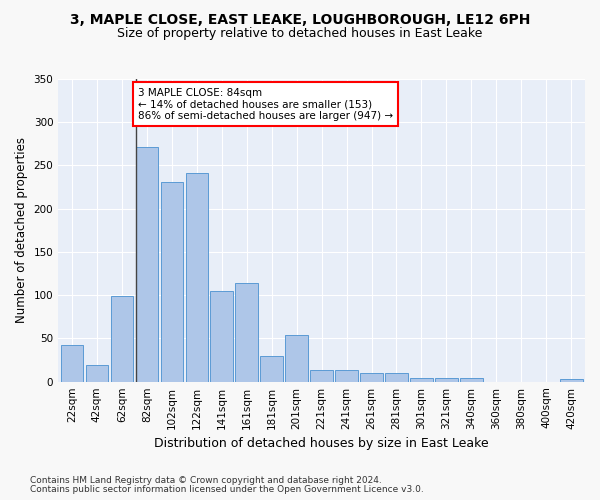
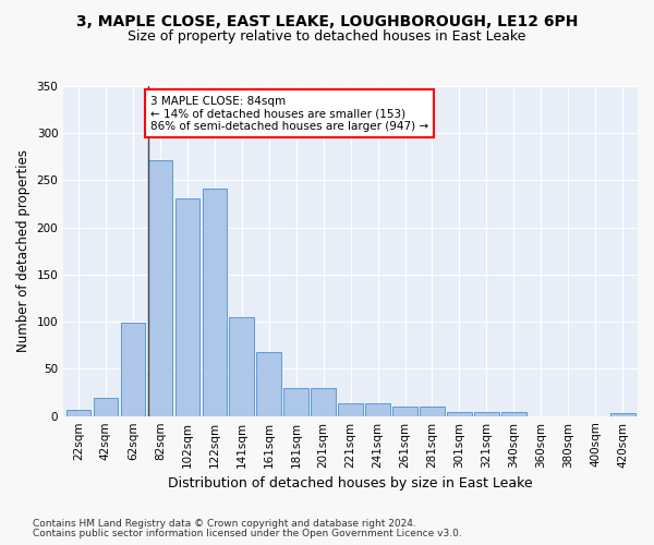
22sqm: 42 -> 7
161sqm: 114 -> 68
201sqm: 54 -> 30
